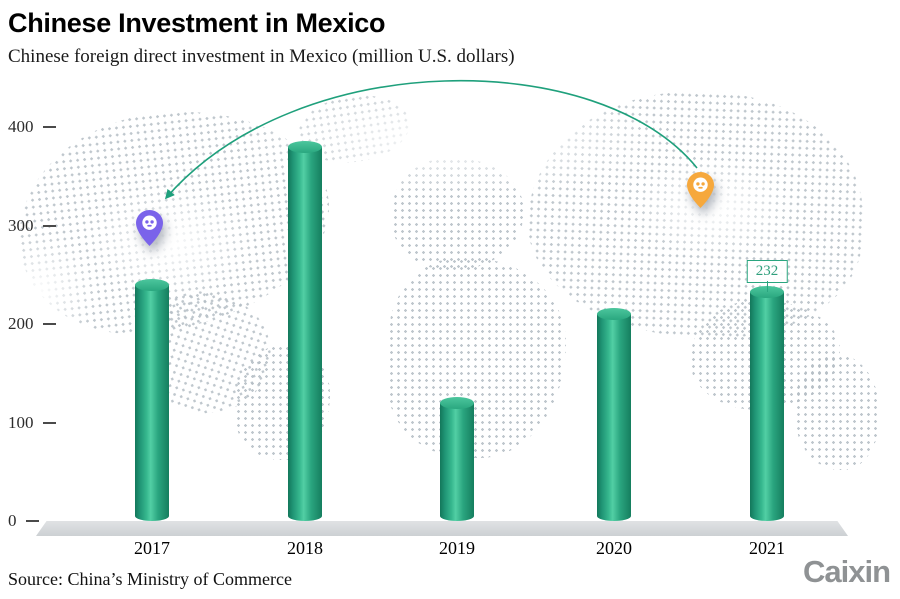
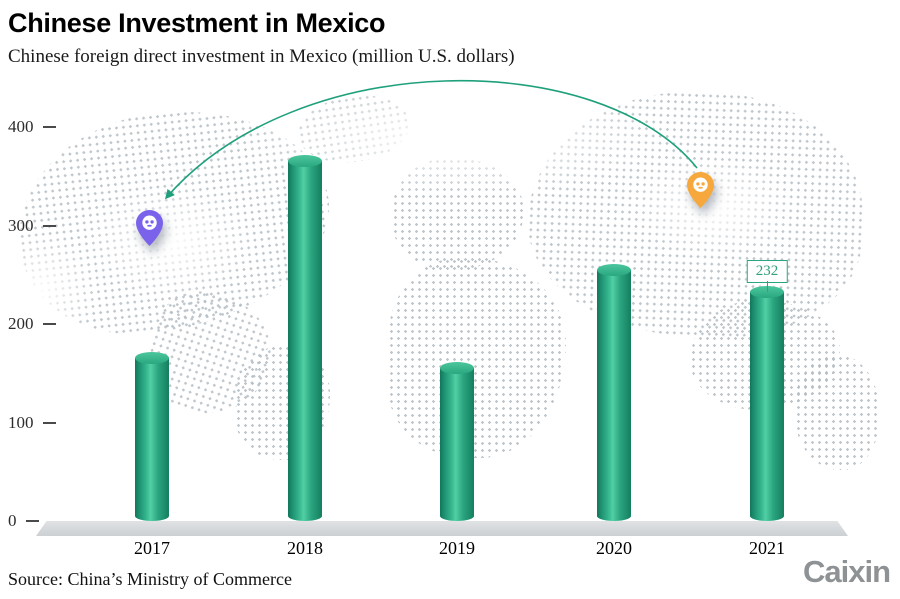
2017: 240 -> 160
2018: 380 -> 360
2019: 120 -> 160
2020: 210 -> 260
